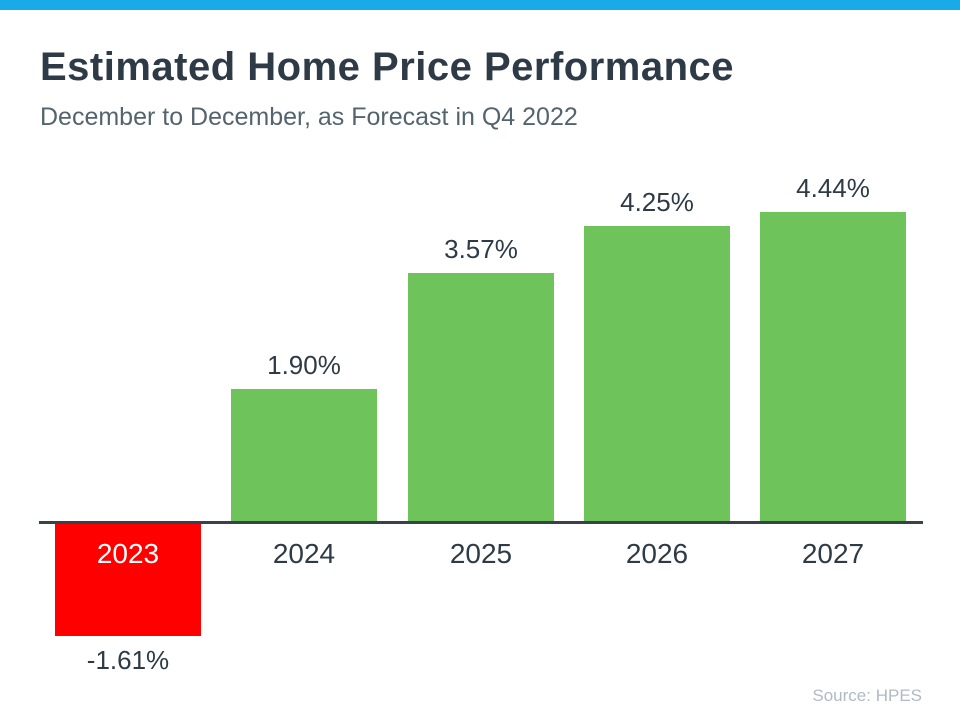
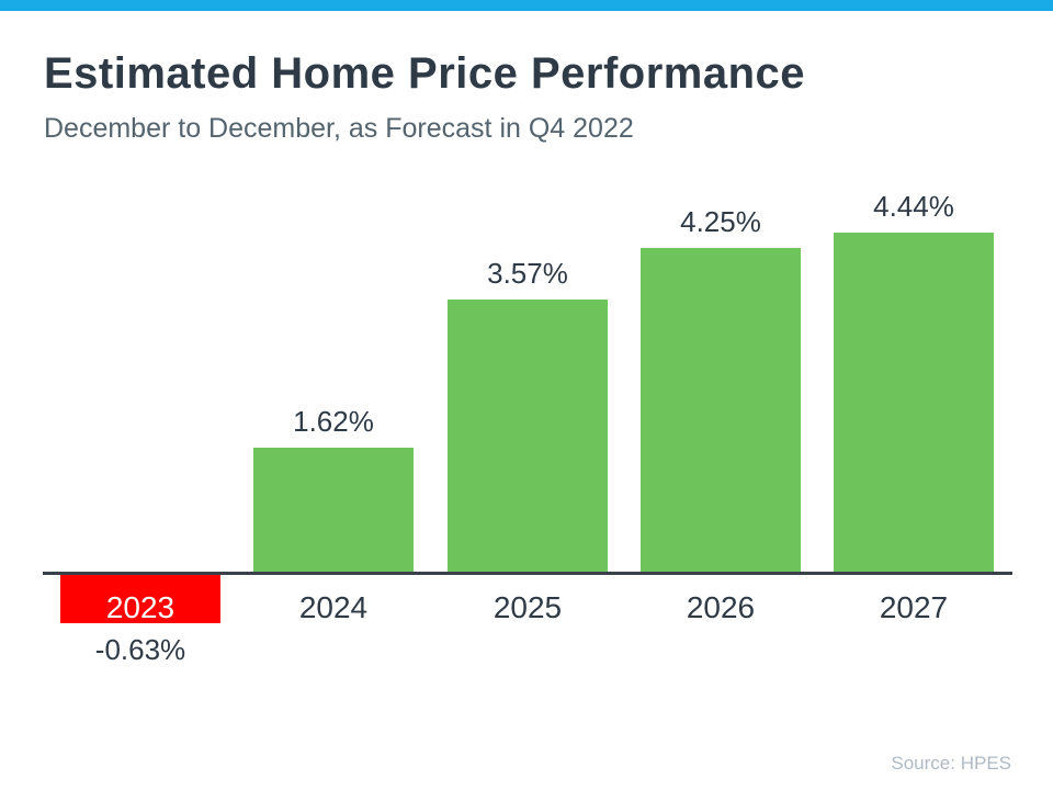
2023: -1.61% -> -0.63%
2024: 1.90% -> 1.62%
